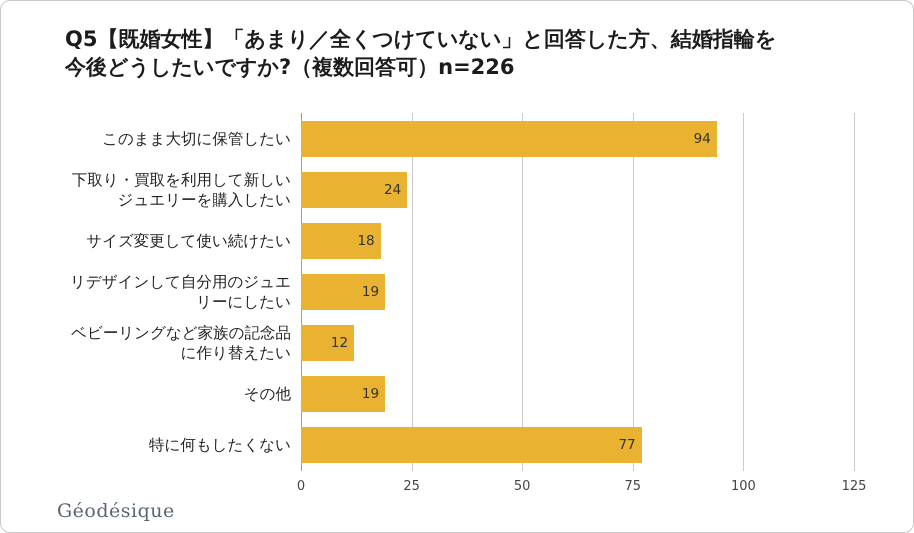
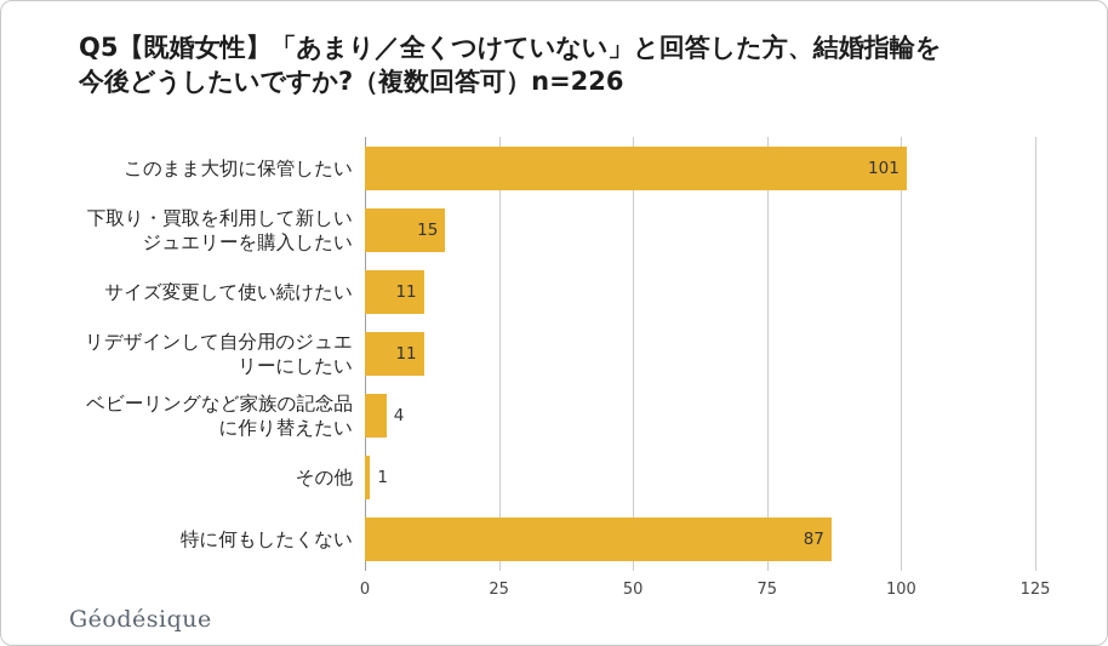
このまま大切に保管したい: 94 -> 101
下取り・買取を利用して新しい ジュエリーを購入したい: 24 -> 15
サイズ変更して使い続けたい: 18 -> 11
リデザインして自分用のジュエ リーにしたい: 19 -> 11
ベビーリングなど家族の記念品 に作り替えたい: 12 -> 4
その他: 19 -> 1
特に何もしたくない: 77 -> 87
